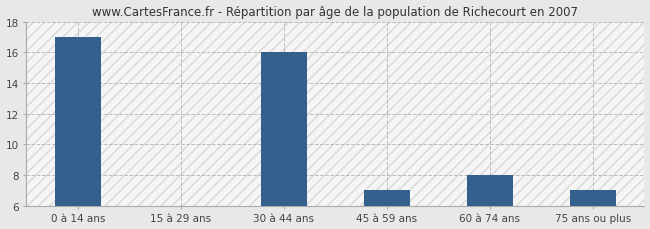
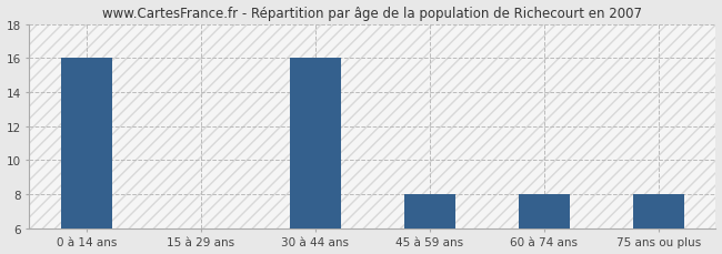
0 à 14 ans: 17 -> 16
45 à 59 ans: 7 -> 8
75 ans ou plus: 7 -> 8
